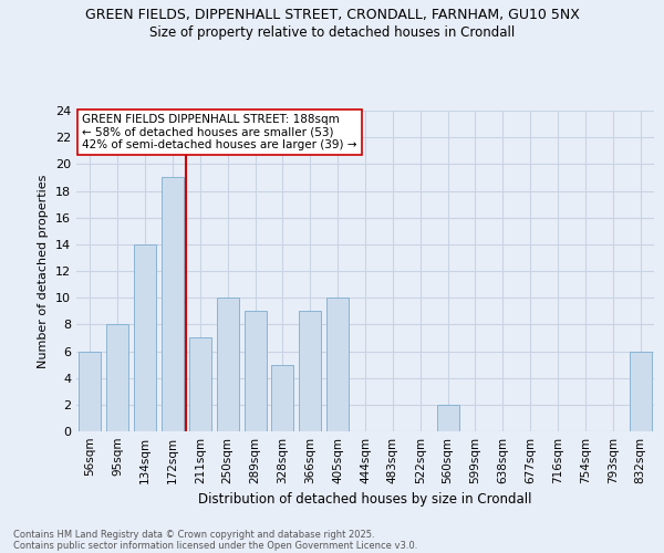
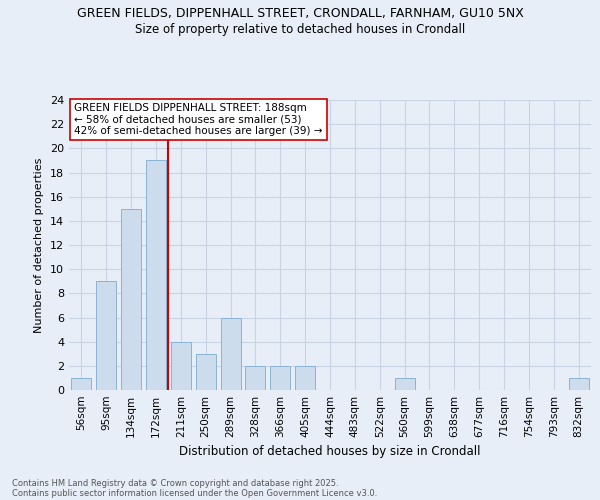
56sqm: 6 -> 1
95sqm: 8 -> 9
134sqm: 14 -> 15
211sqm: 7 -> 4
250sqm: 10 -> 3
289sqm: 9 -> 6
328sqm: 5 -> 2
366sqm: 9 -> 2
405sqm: 10 -> 2
560sqm: 2 -> 1
832sqm: 6 -> 1
